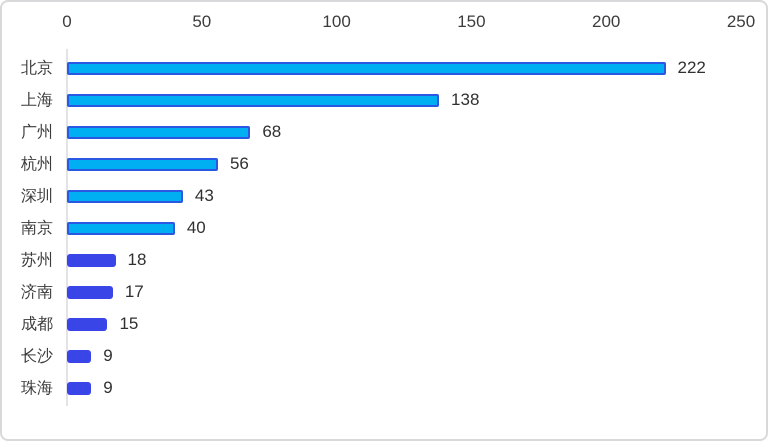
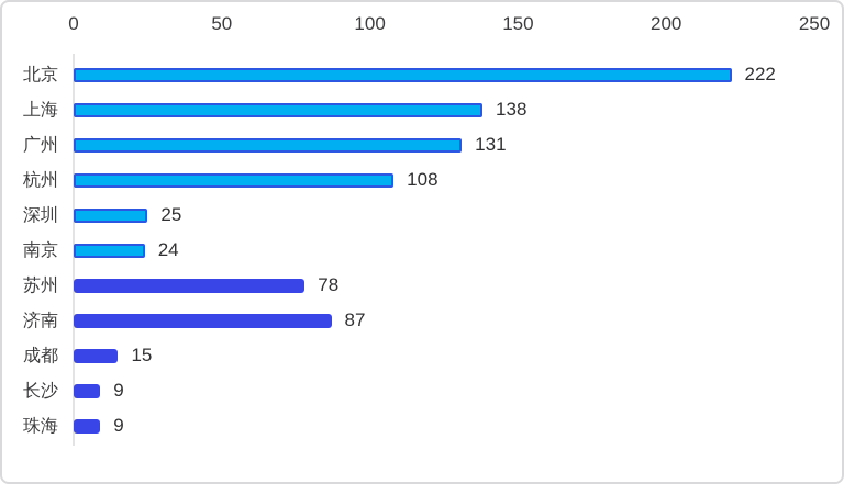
广州: 68 -> 131
杭州: 56 -> 108
深圳: 43 -> 25
南京: 40 -> 24
苏州: 18 -> 78
济南: 17 -> 87
